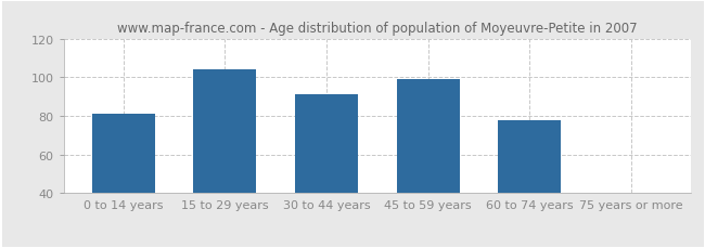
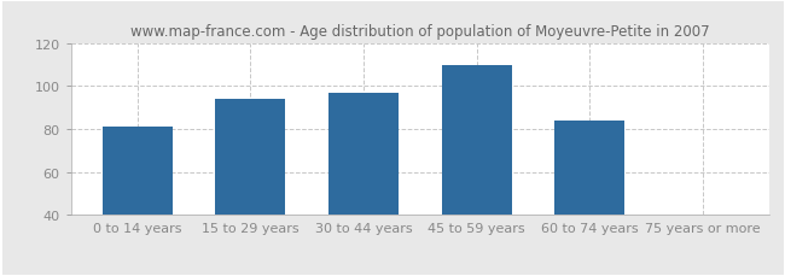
15 to 29 years: 104 -> 94
30 to 44 years: 91 -> 97
45 to 59 years: 99 -> 110
60 to 74 years: 78 -> 84
